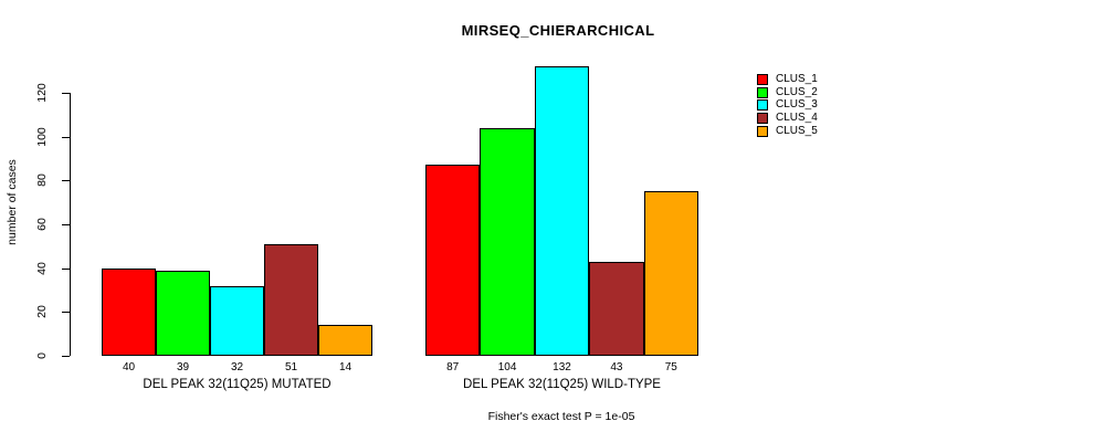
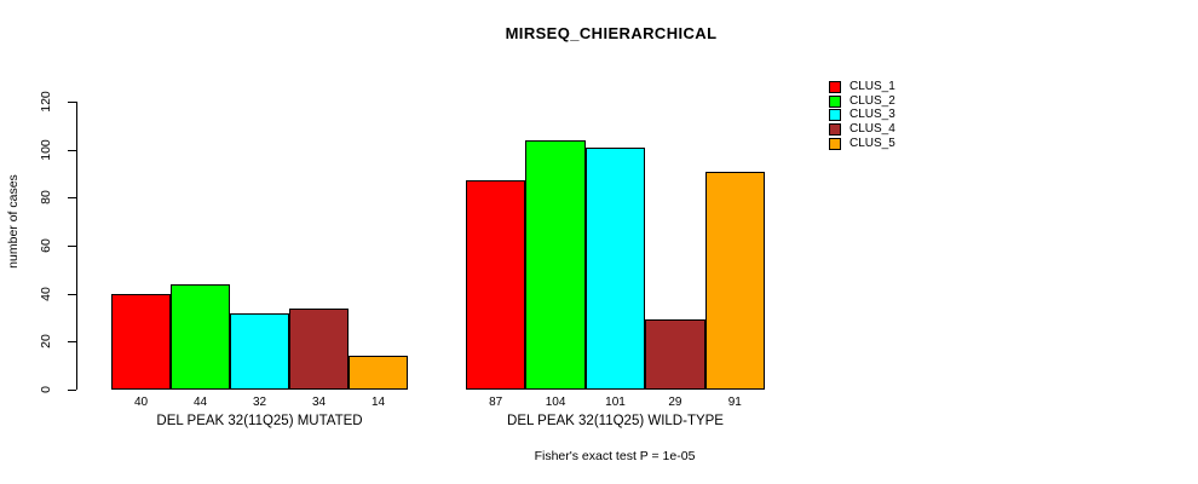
CLUS_2/DEL PEAK 32(11Q25) MUTATED: 39 -> 44
CLUS_4/DEL PEAK 32(11Q25) MUTATED: 51 -> 34
CLUS_3/DEL PEAK 32(11Q25) WILD-TYPE: 132 -> 101
CLUS_4/DEL PEAK 32(11Q25) WILD-TYPE: 43 -> 29
CLUS_5/DEL PEAK 32(11Q25) WILD-TYPE: 75 -> 91
